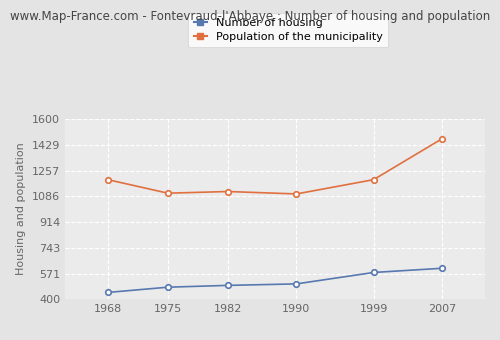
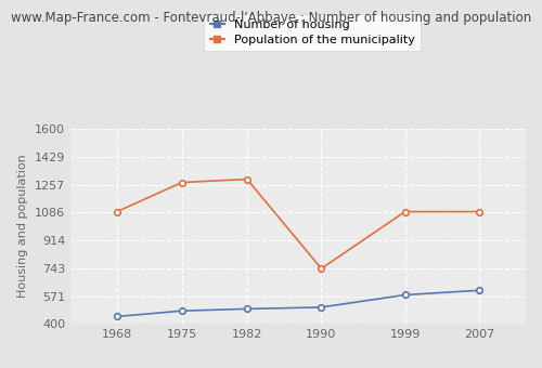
Population of the municipality/1968: 1200 -> 1090
Population of the municipality/1975: 1110 -> 1270
Population of the municipality/1982: 1120 -> 1290
Population of the municipality/1990: 1100 -> 740
Population of the municipality/1999: 1200 -> 1090
Population of the municipality/2007: 1470 -> 1090
